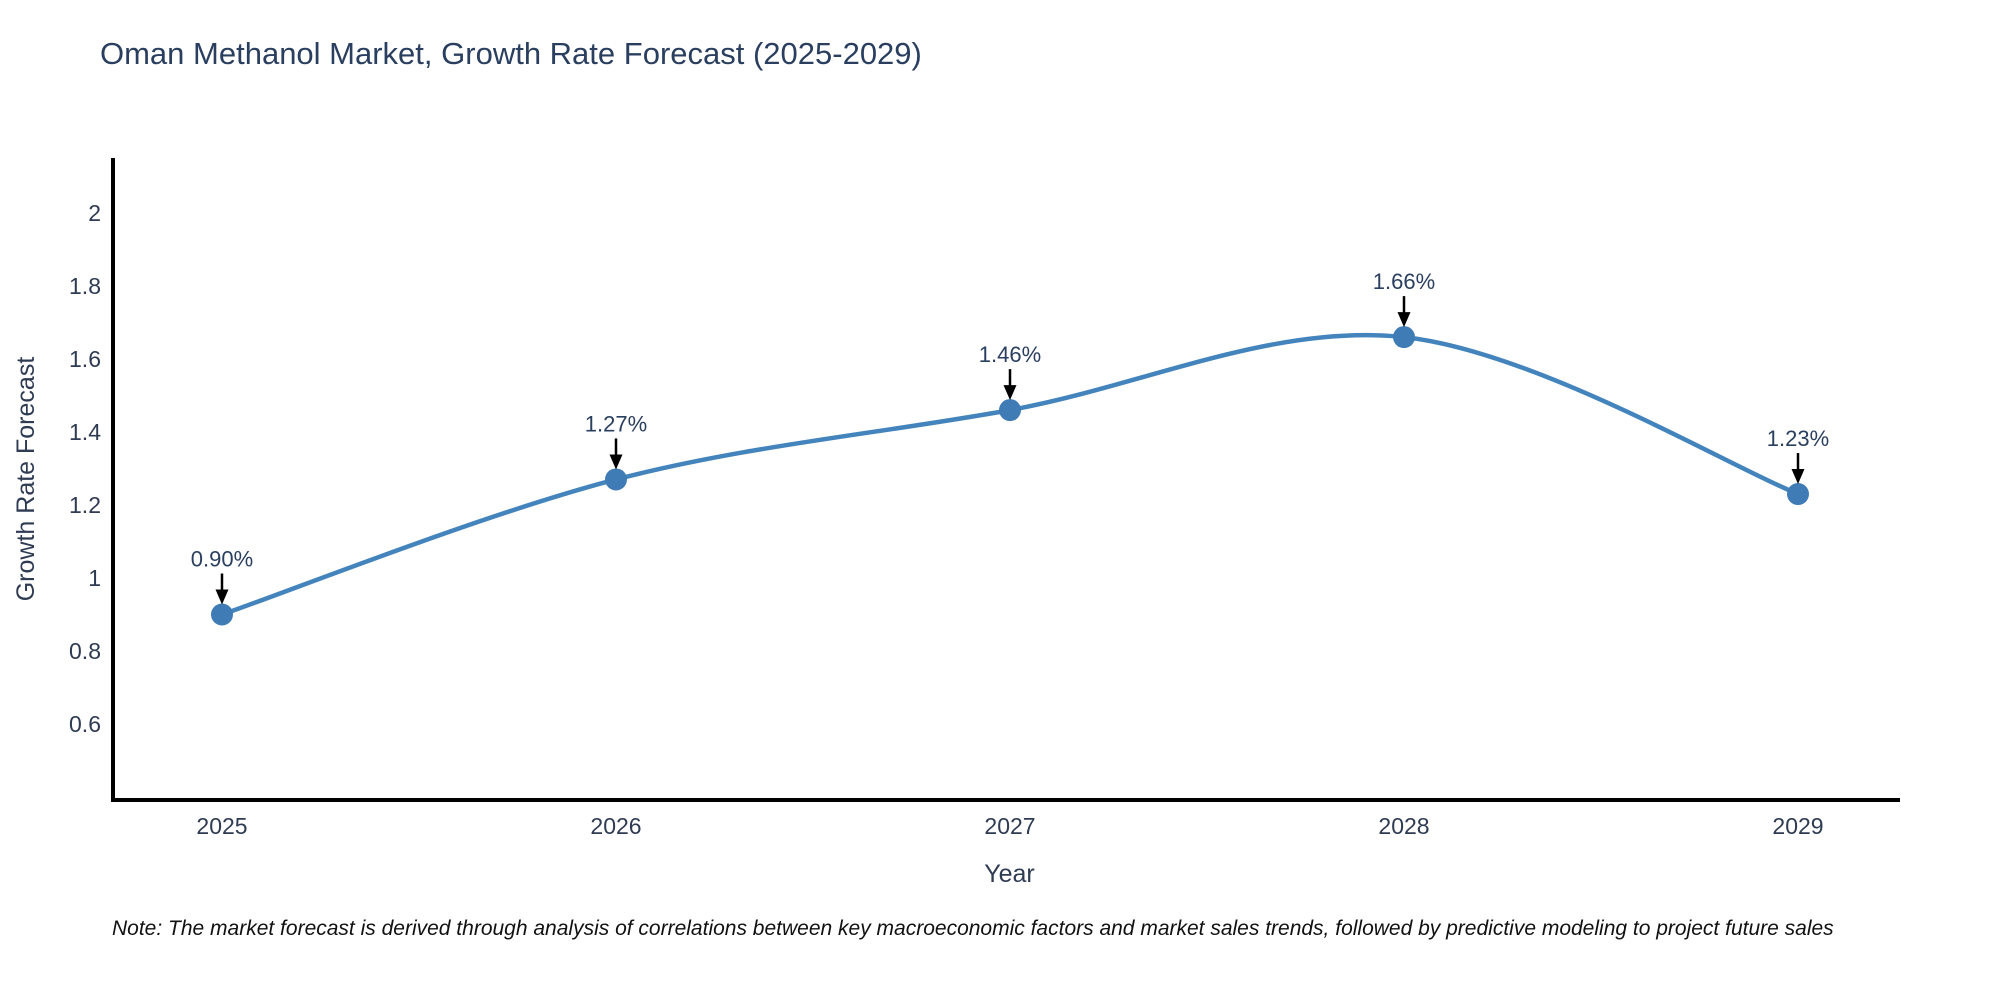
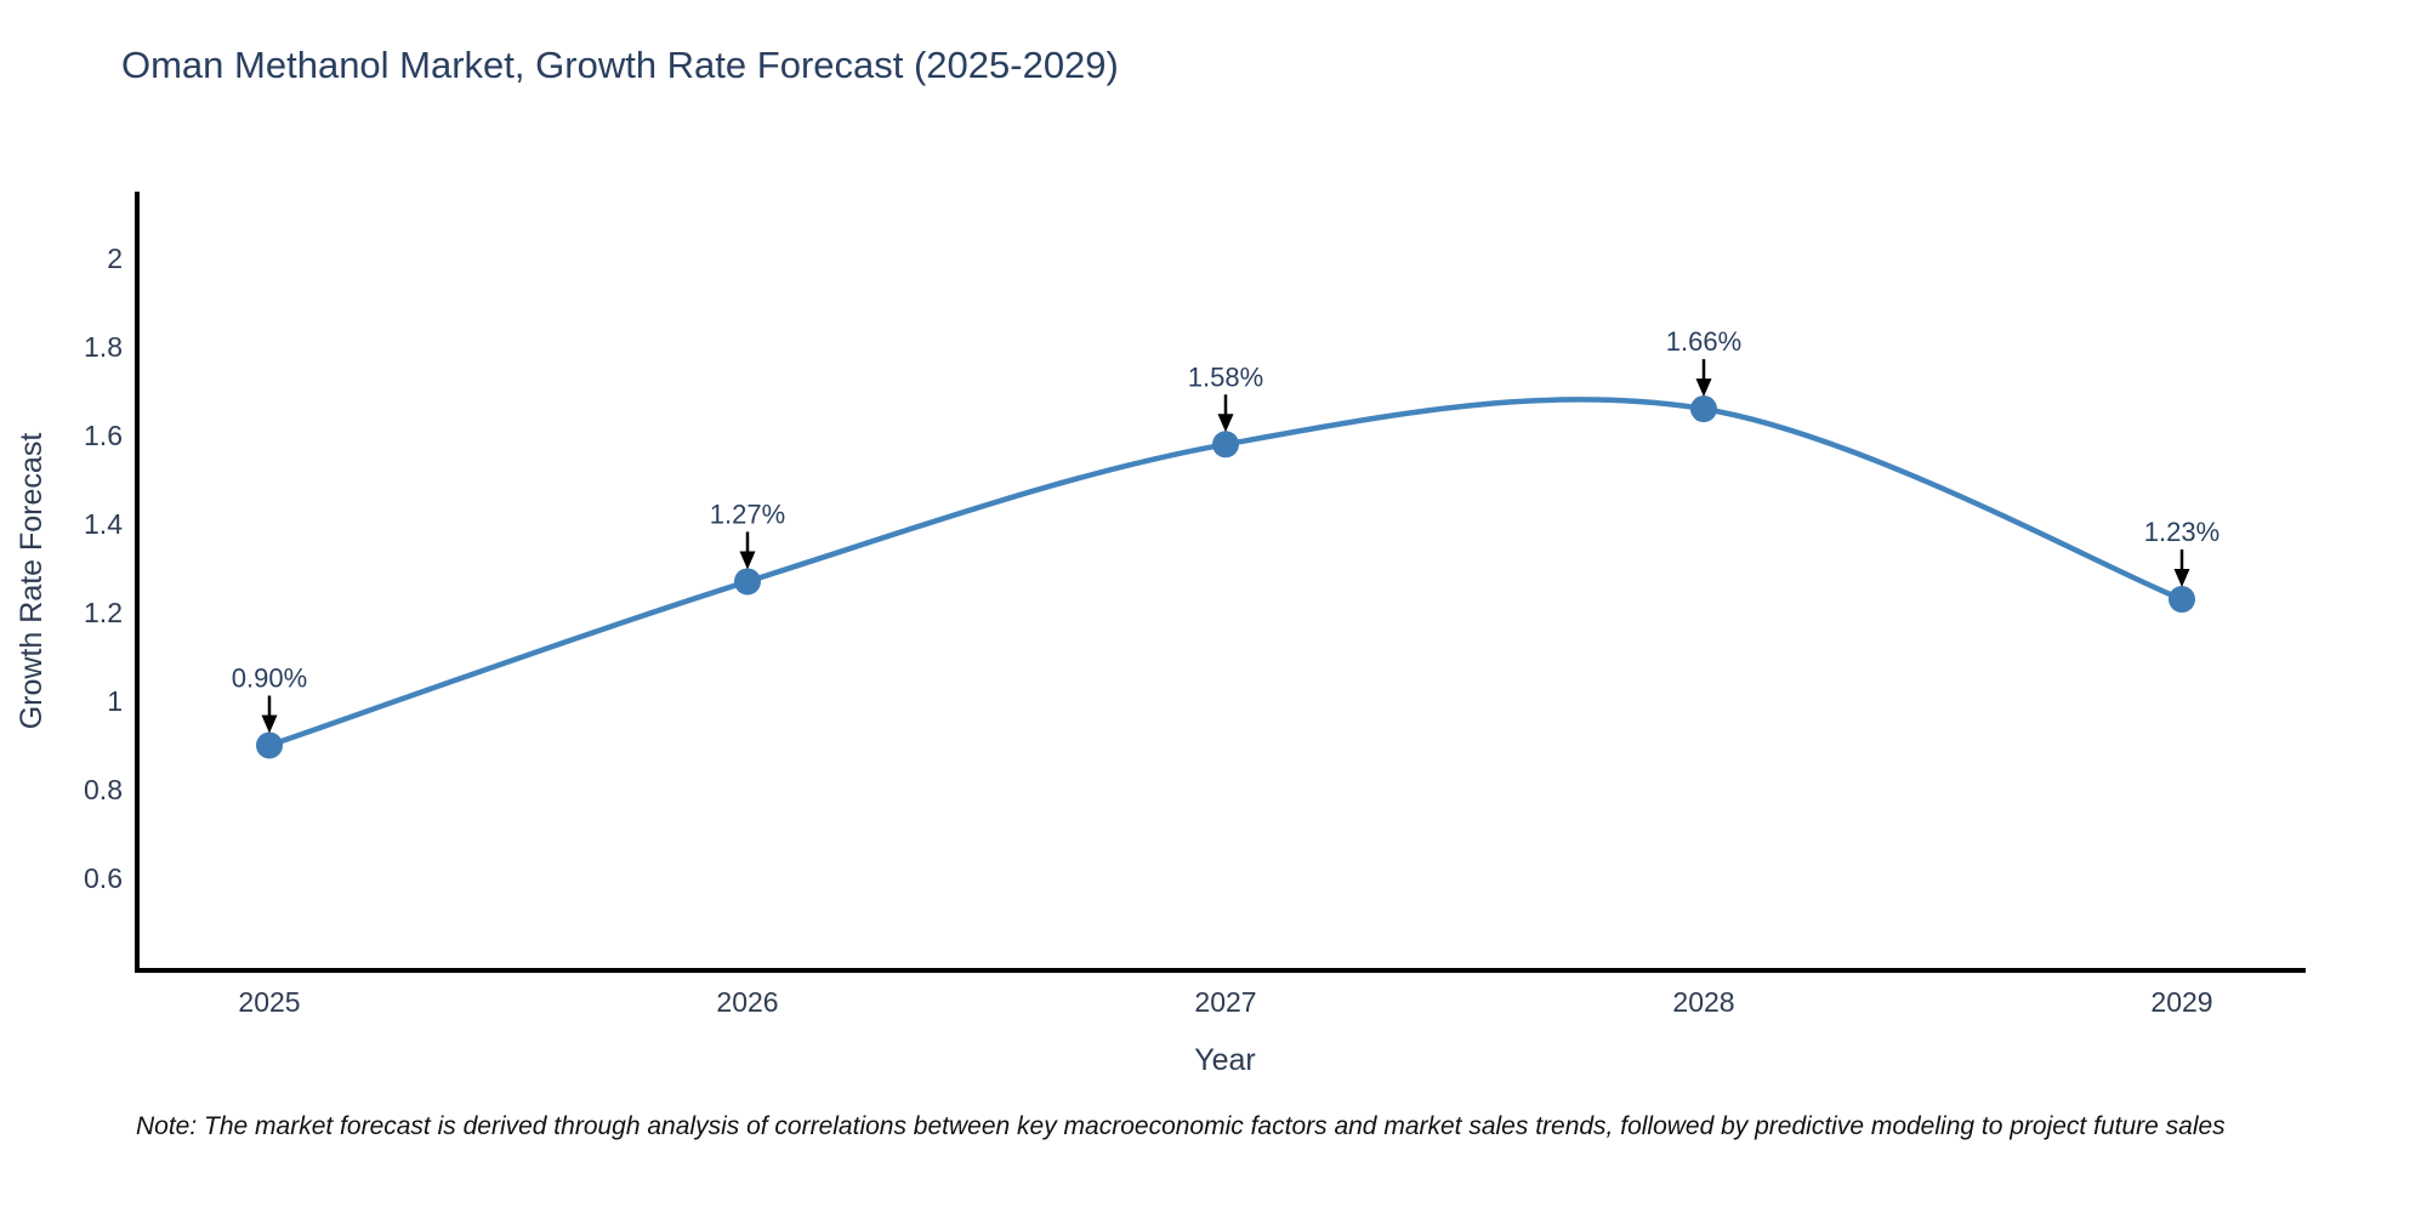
2027: 1.46% -> 1.58%
